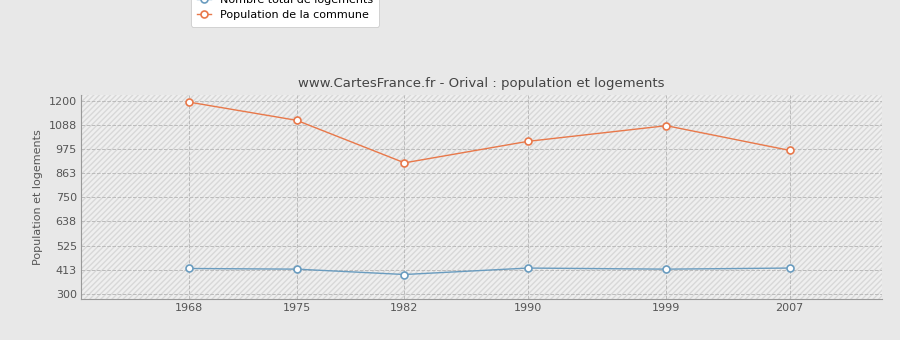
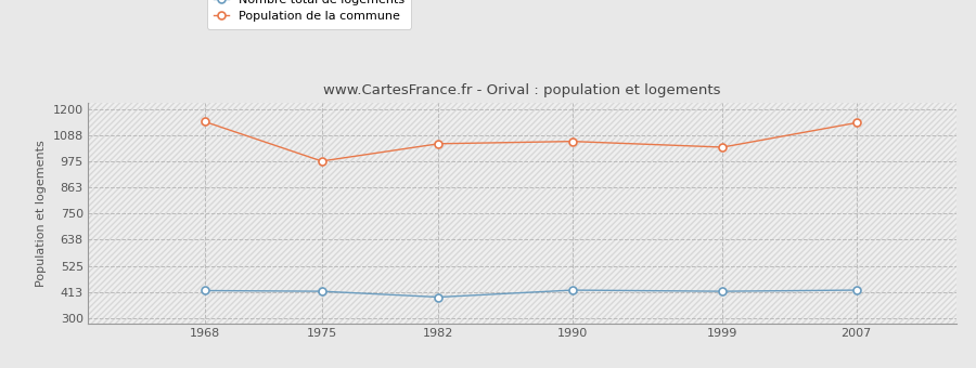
Population de la commune/1968: 1193 -> 1145
Population de la commune/1975: 1108 -> 975
Population de la commune/1982: 910 -> 1050
Population de la commune/1990: 1010 -> 1060
Population de la commune/1999: 1083 -> 1035
Population de la commune/2007: 968 -> 1140
